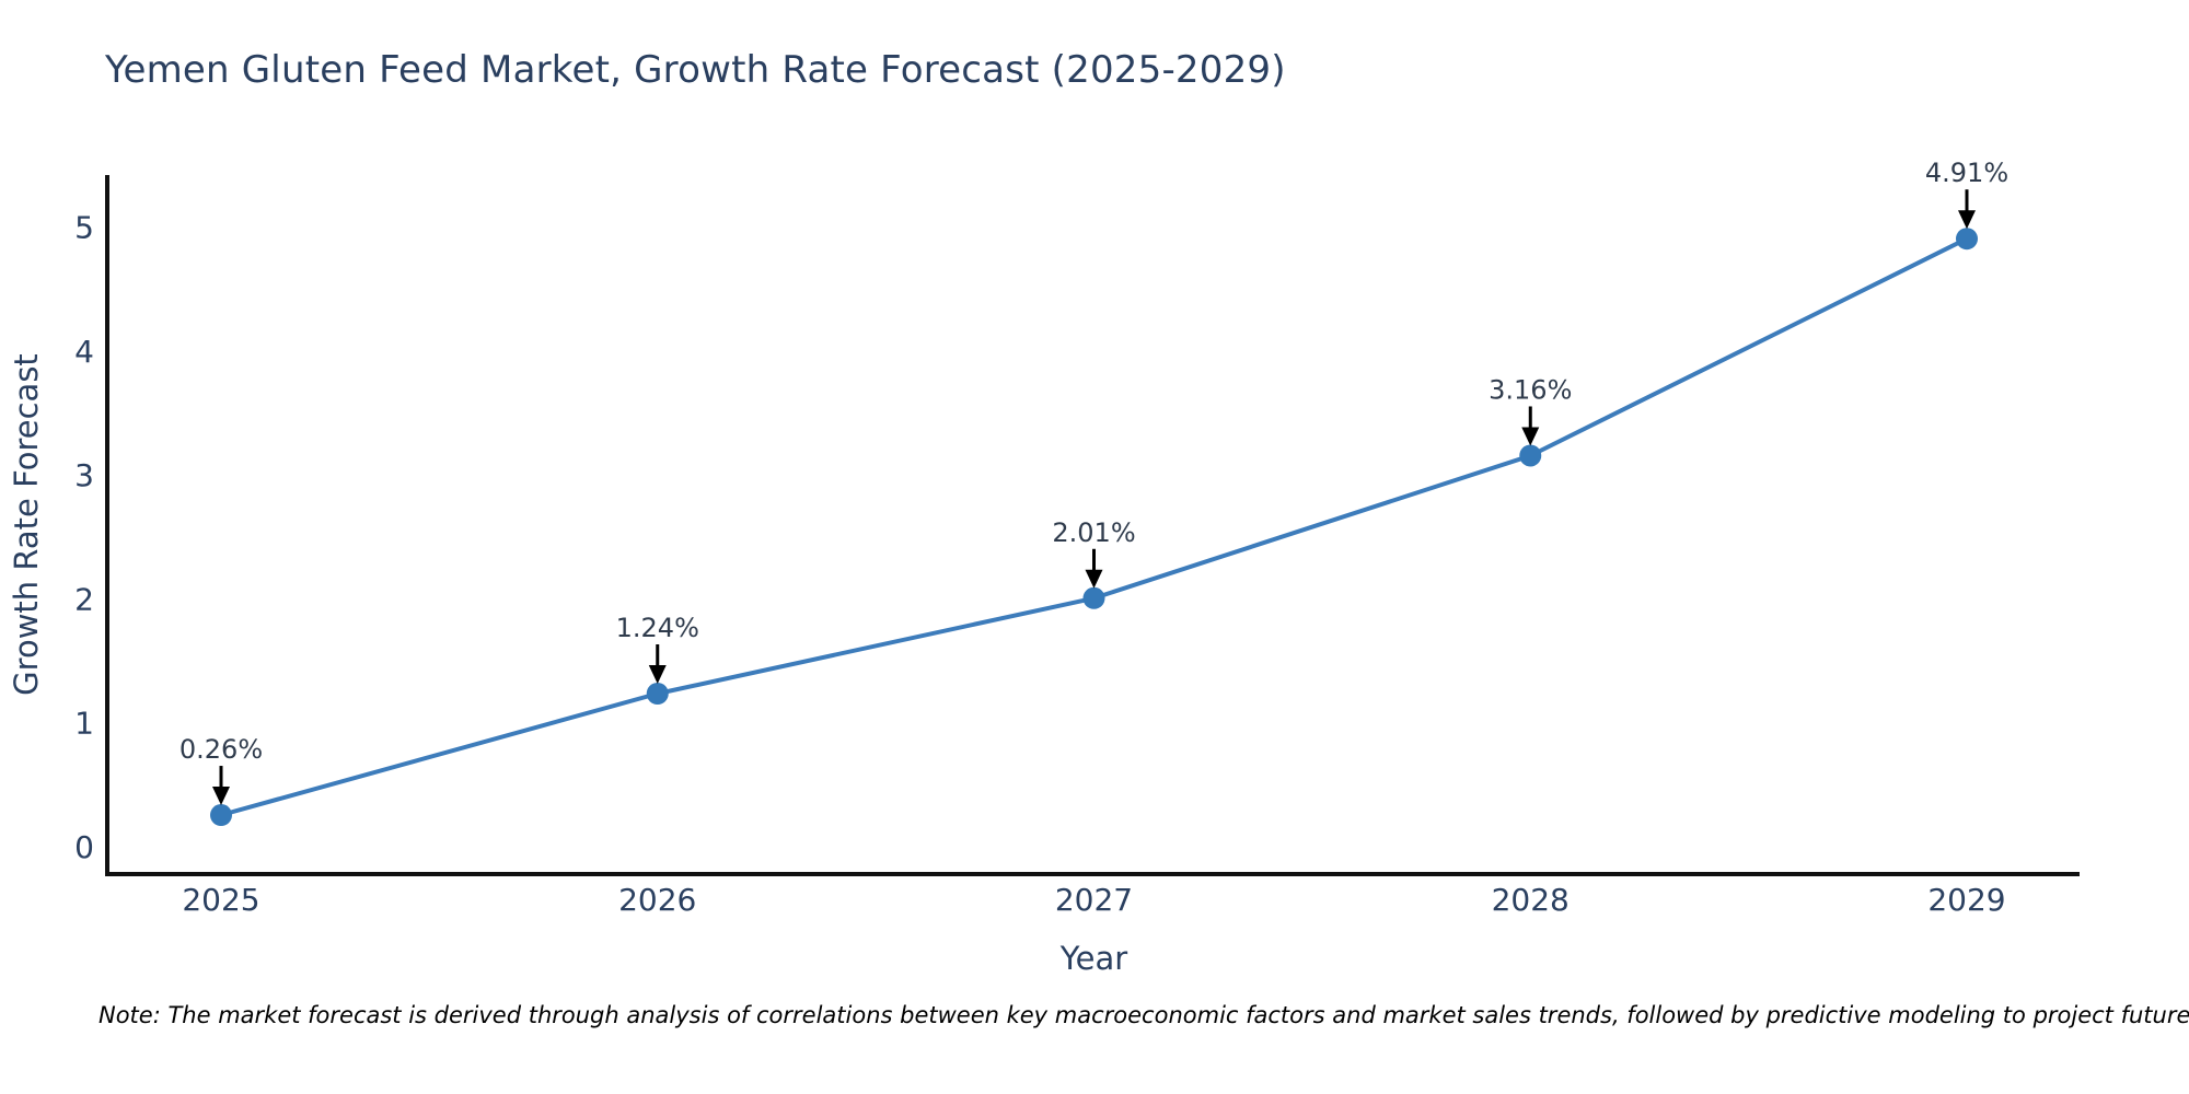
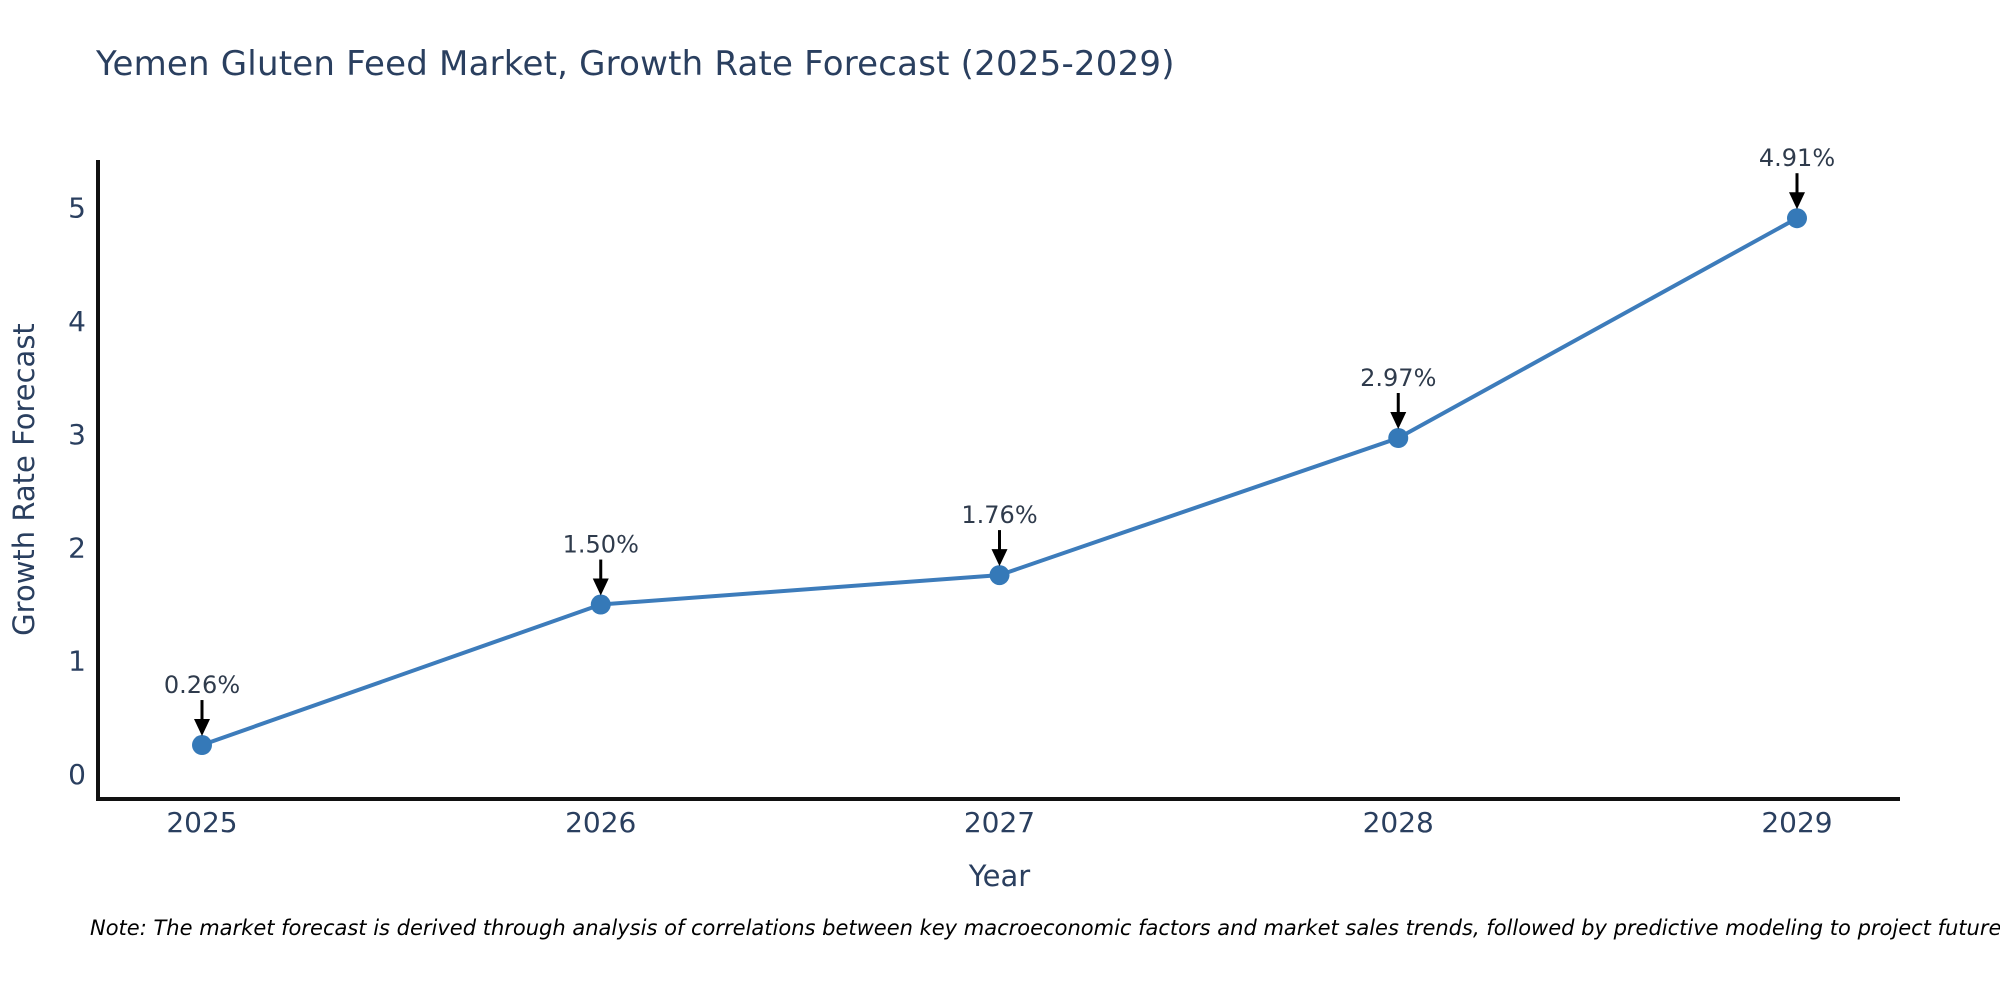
2026: 1.24% -> 1.50%
2027: 2.01% -> 1.76%
2028: 3.16% -> 2.97%
